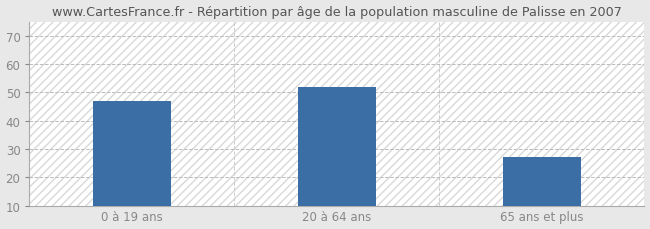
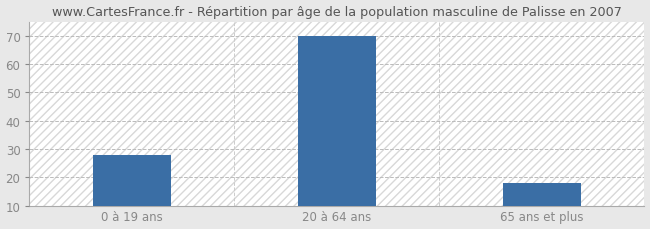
0 à 19 ans: 47 -> 28
20 à 64 ans: 52 -> 70
65 ans et plus: 27 -> 18
